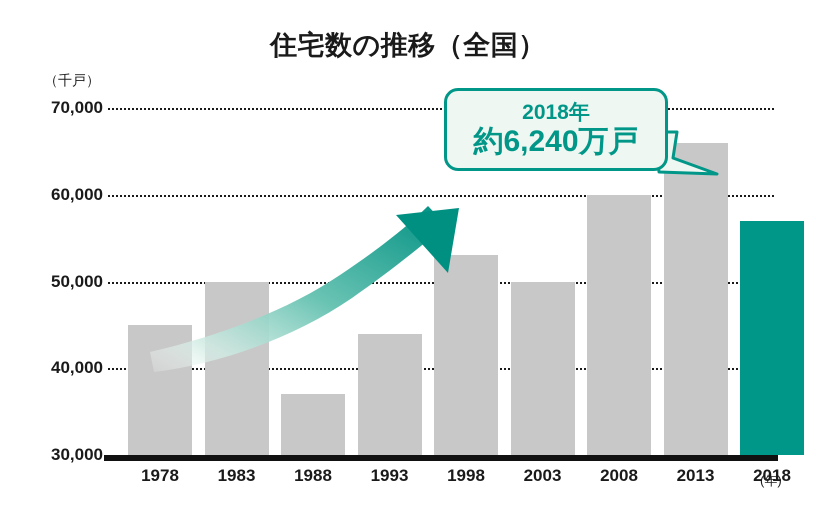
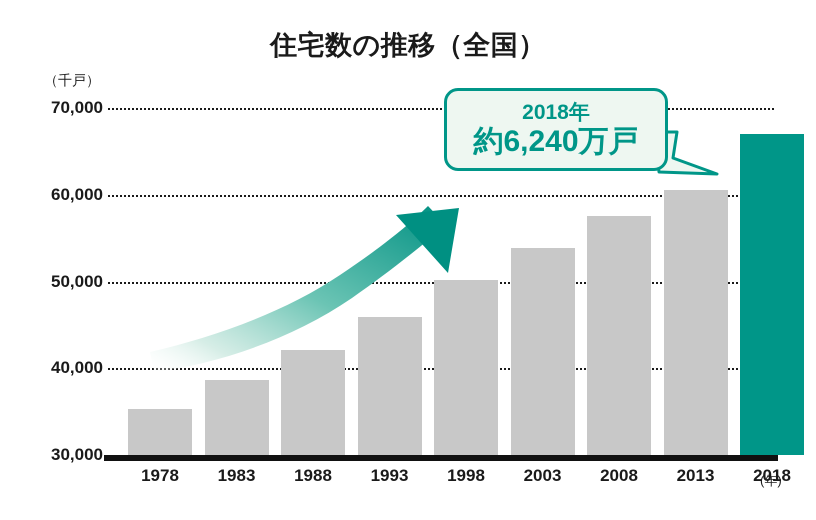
1978: 45000 -> 35000
1983: 50000 -> 39000
1988: 37000 -> 42000
1993: 44000 -> 46000
1998: 53000 -> 50000
2003: 50000 -> 54000
2008: 60000 -> 58000
2013: 66000 -> 61000
2018: 57000 -> 67000
